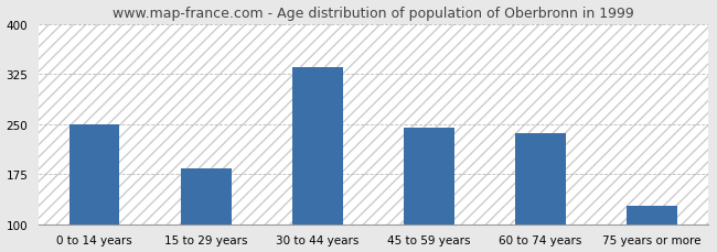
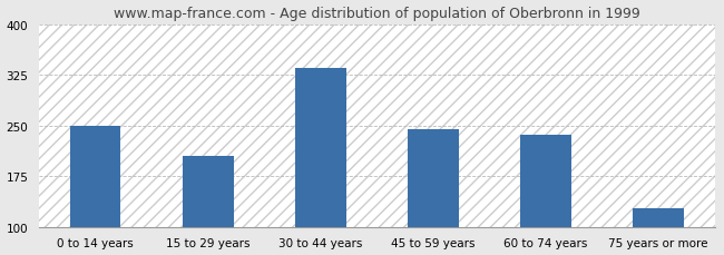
15 to 29 years: 184 -> 205
